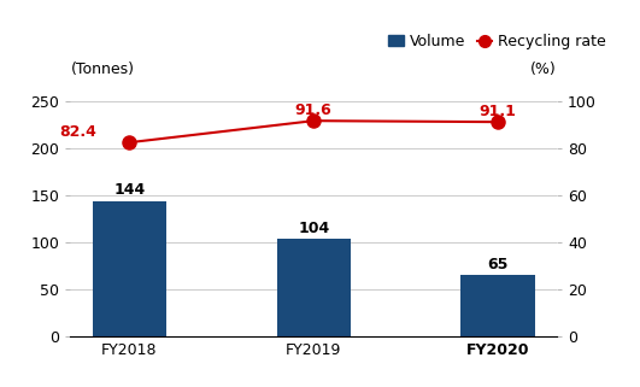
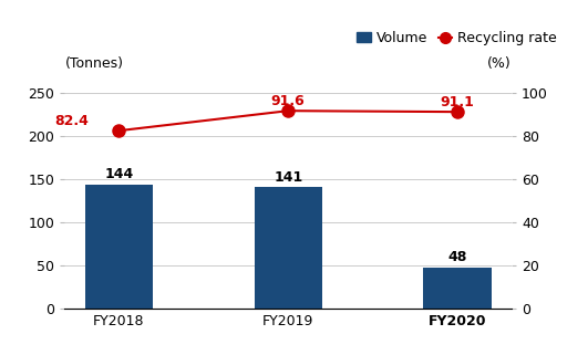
Volume/FY2019: 104 -> 141
Volume/FY2020: 65 -> 48
